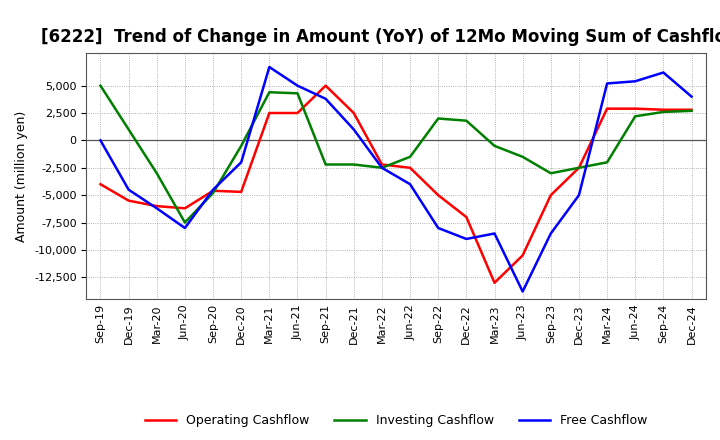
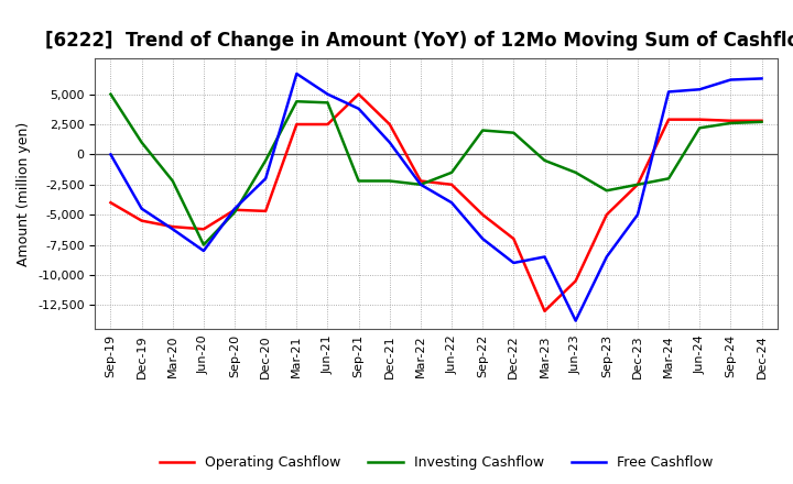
Investing Cashflow/Mar-20: -3,000 -> -2,200
Free Cashflow/Sep-22: -8,000 -> -7,000
Free Cashflow/Dec-24: 4,000 -> 6,300
